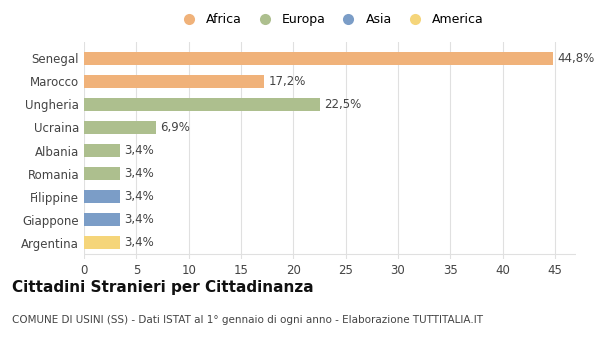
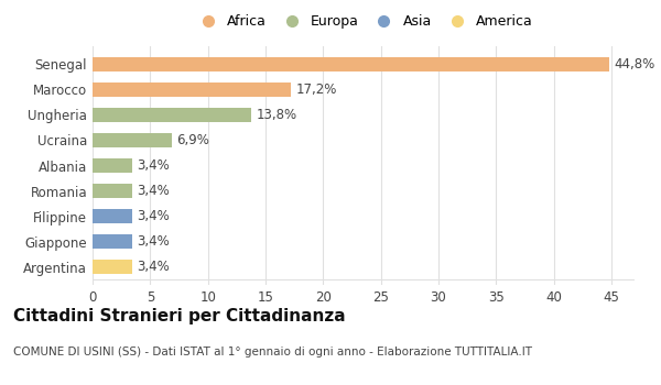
Ungheria: 22,5% -> 13,8%
